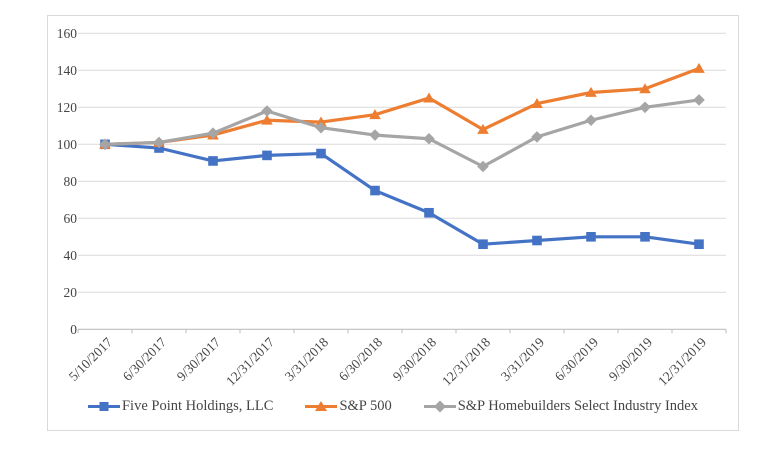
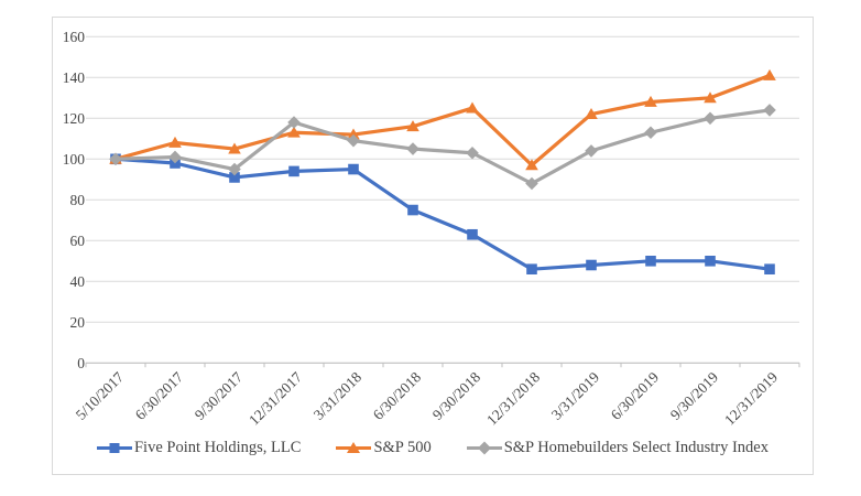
S&P 500/6/30/2017: 101 -> 108
S&P Homebuilders Select Industry Index/9/30/2017: 106 -> 95
S&P 500/12/31/2018: 108 -> 97
